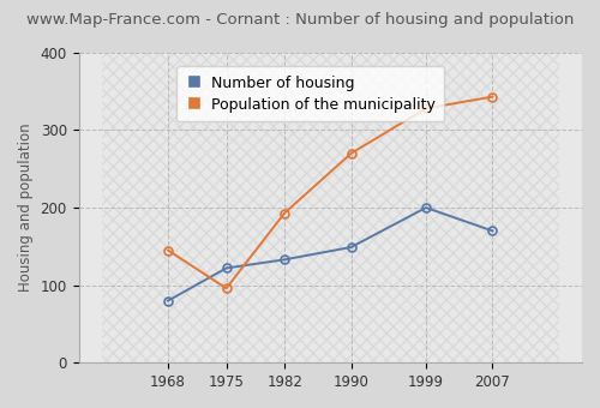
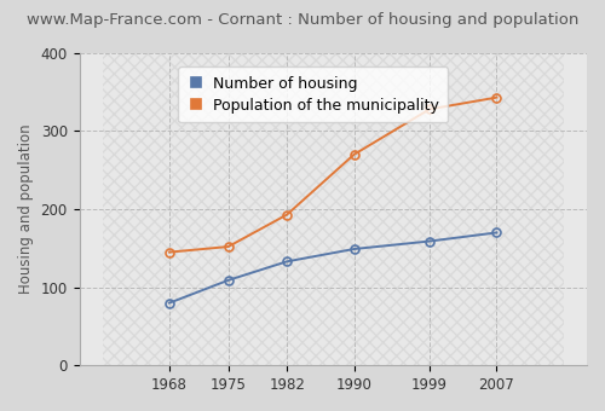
Number of housing/1975: 122 -> 109
Population of the municipality/1975: 96 -> 152
Number of housing/1999: 200 -> 159
